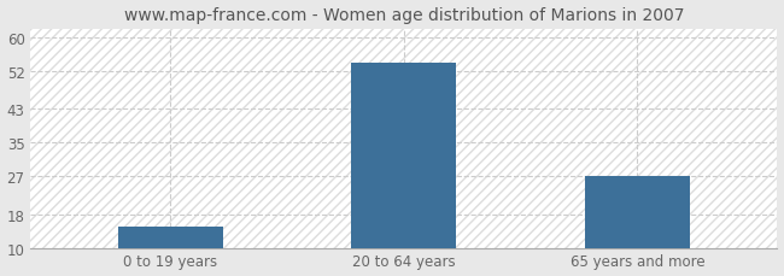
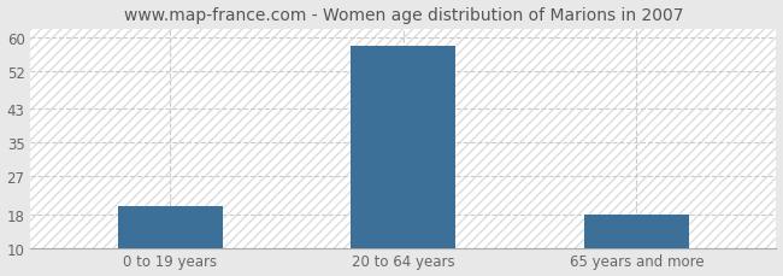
0 to 19 years: 15 -> 20
20 to 64 years: 54 -> 58
65 years and more: 27 -> 18
